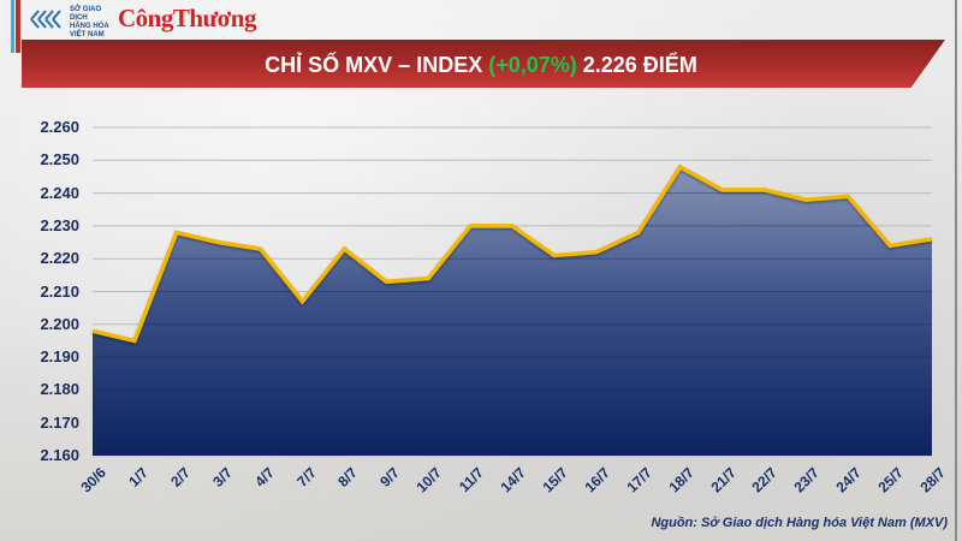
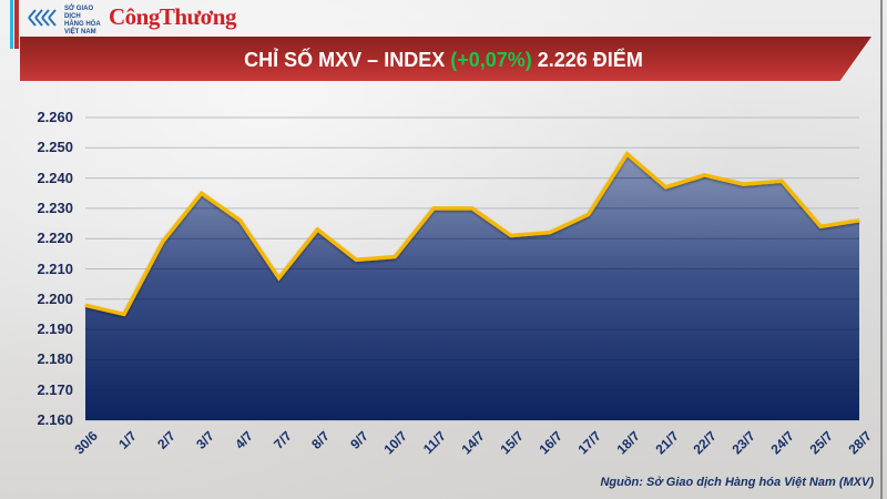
2/7: 2228 -> 2219
3/7: 2225 -> 2235
4/7: 2223 -> 2226
21/7: 2241 -> 2237
